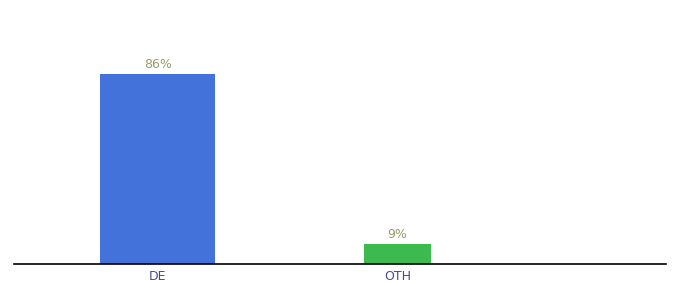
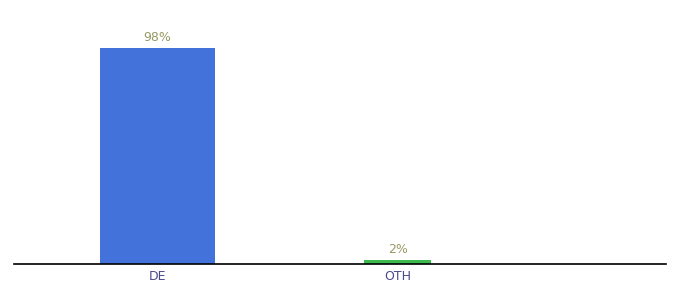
DE: 86% -> 98%
OTH: 9% -> 2%
